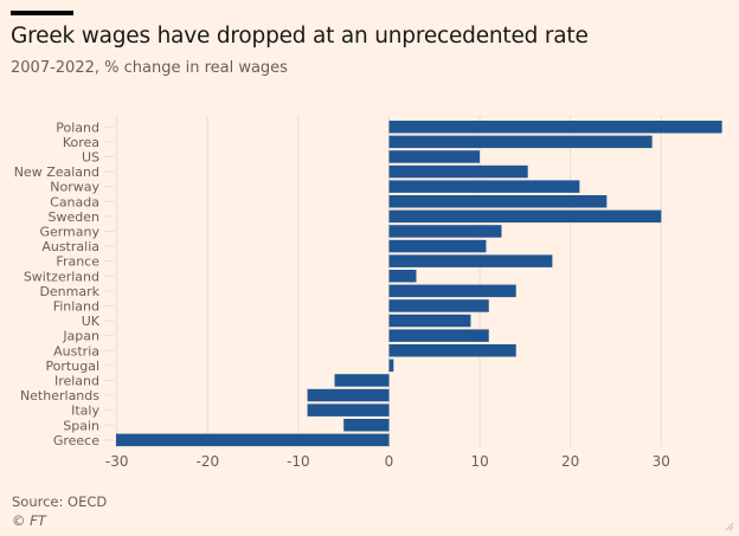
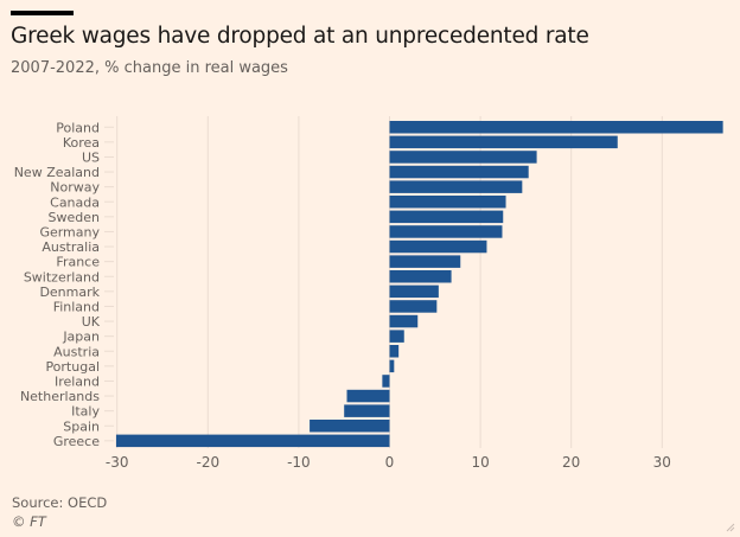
Korea: 29 -> 25
US: 10 -> 16
Norway: 21 -> 15
Canada: 24 -> 13
Sweden: 30 -> 12
France: 18 -> 8
Switzerland: 3 -> 7
Denmark: 14 -> 5
Finland: 11 -> 5
UK: 9 -> 3
Japan: 11 -> 2
Austria: 14 -> 1
Ireland: -6 -> -1
Netherlands: -9 -> -5
Italy: -9 -> -5
Spain: -5 -> -9
